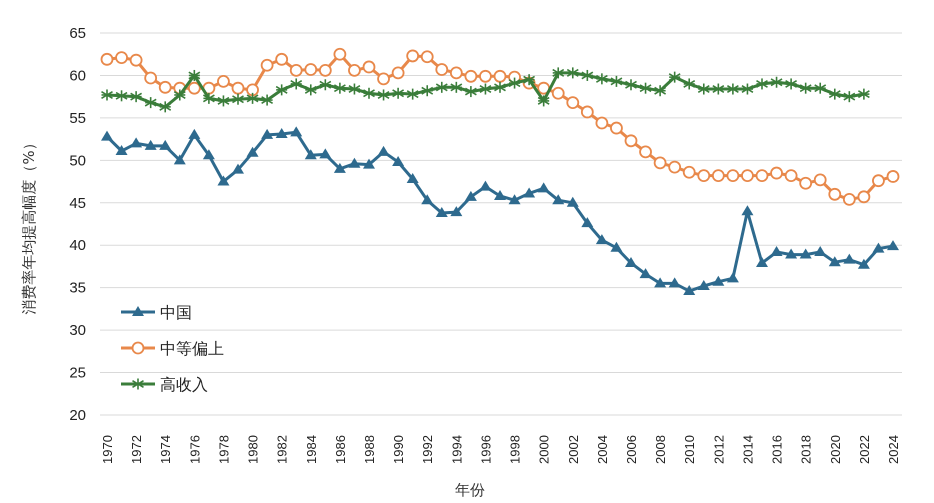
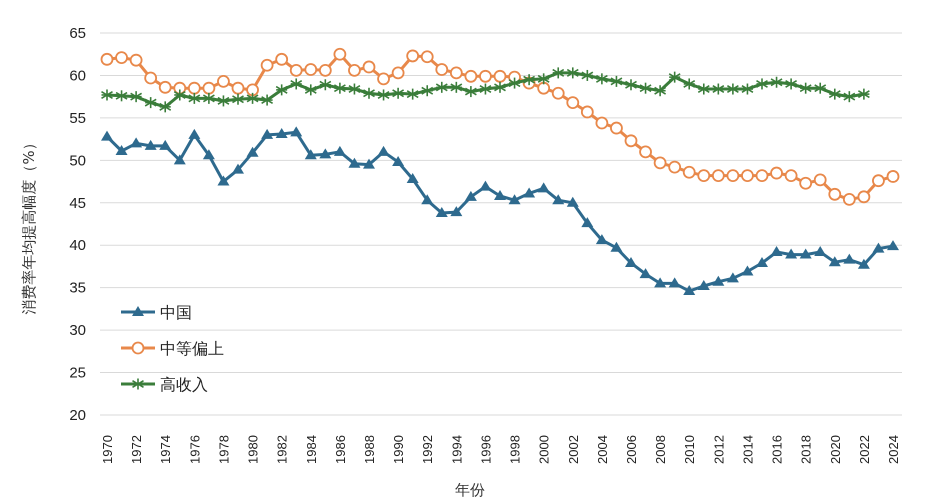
高收入/1976: 60 -> 57
中国/1986: 49 -> 51
高收入/2000: 57 -> 60
中国/2014: 44 -> 37
